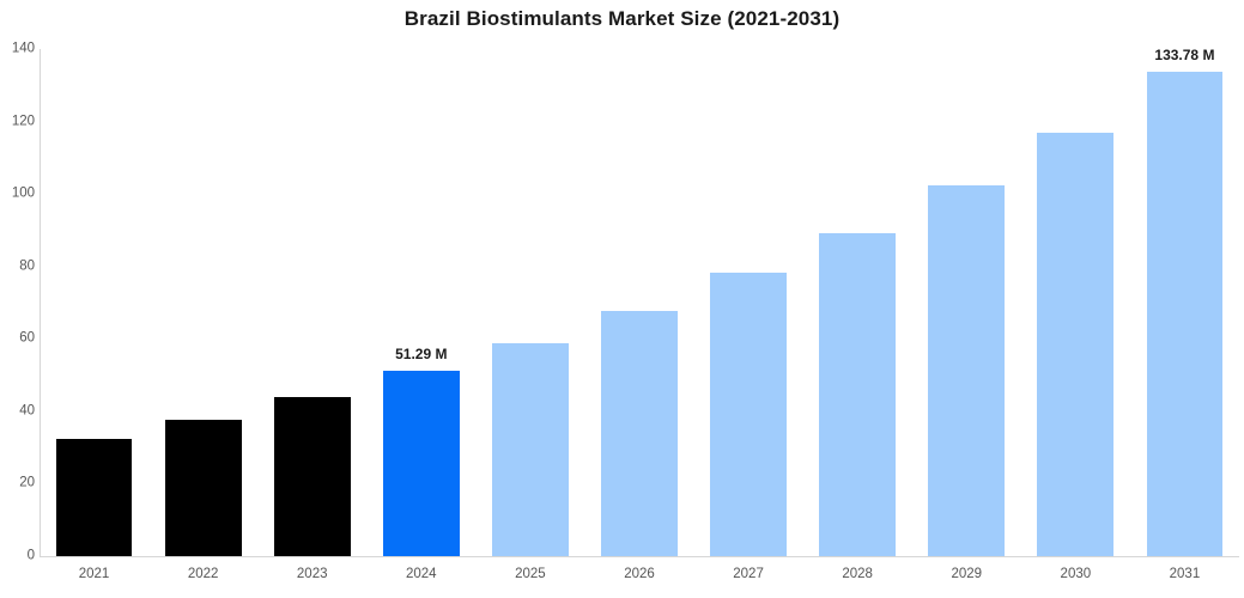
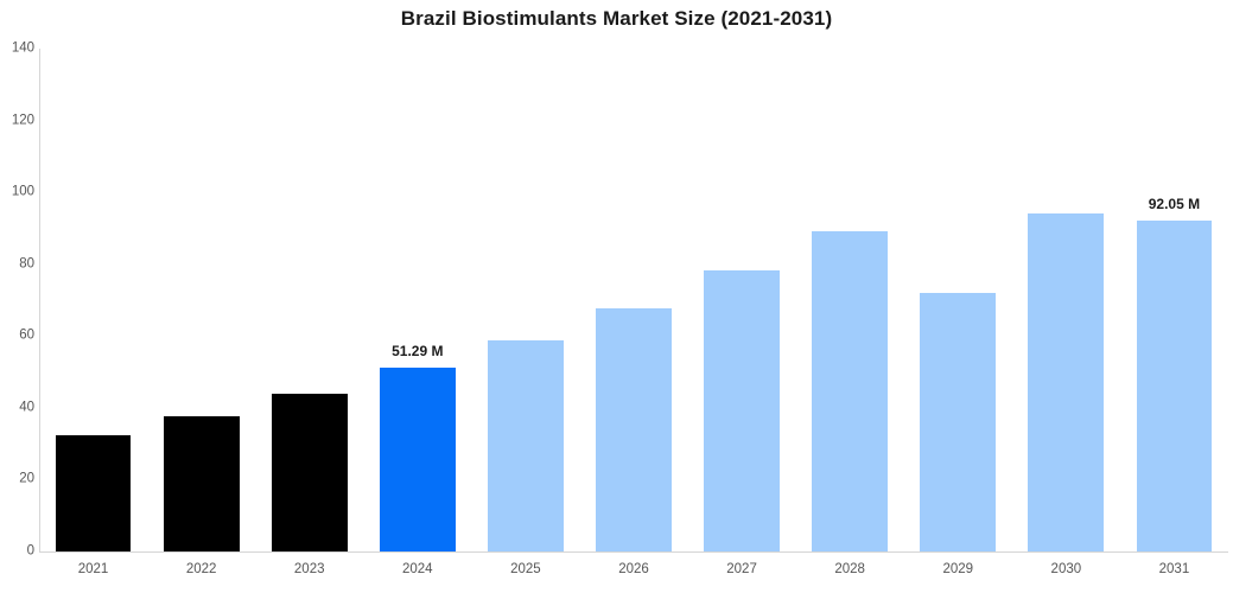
2029: 102 -> 72
2030: 117 -> 94
2031: 133.78 -> 92.05
